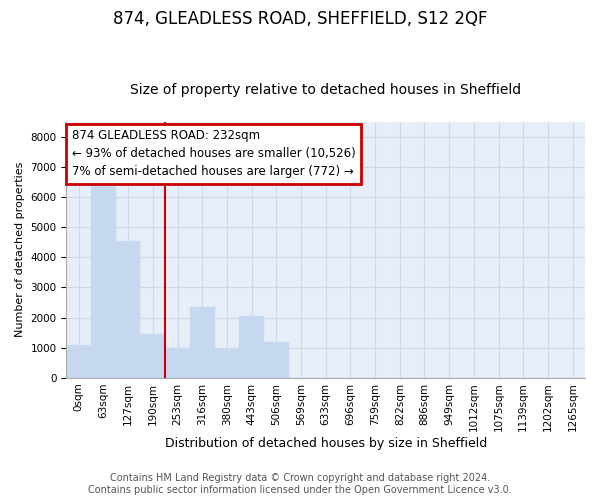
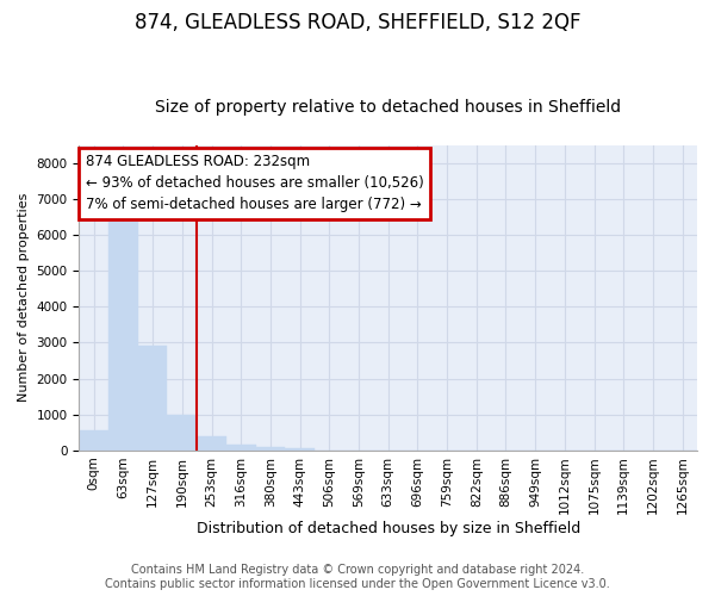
0sqm: 1100 -> 560
127sqm: 4550 -> 2920
190sqm: 1450 -> 990
253sqm: 1000 -> 390
316sqm: 2350 -> 180
380sqm: 950 -> 80
443sqm: 2050 -> 60
506sqm: 1200 -> 0
